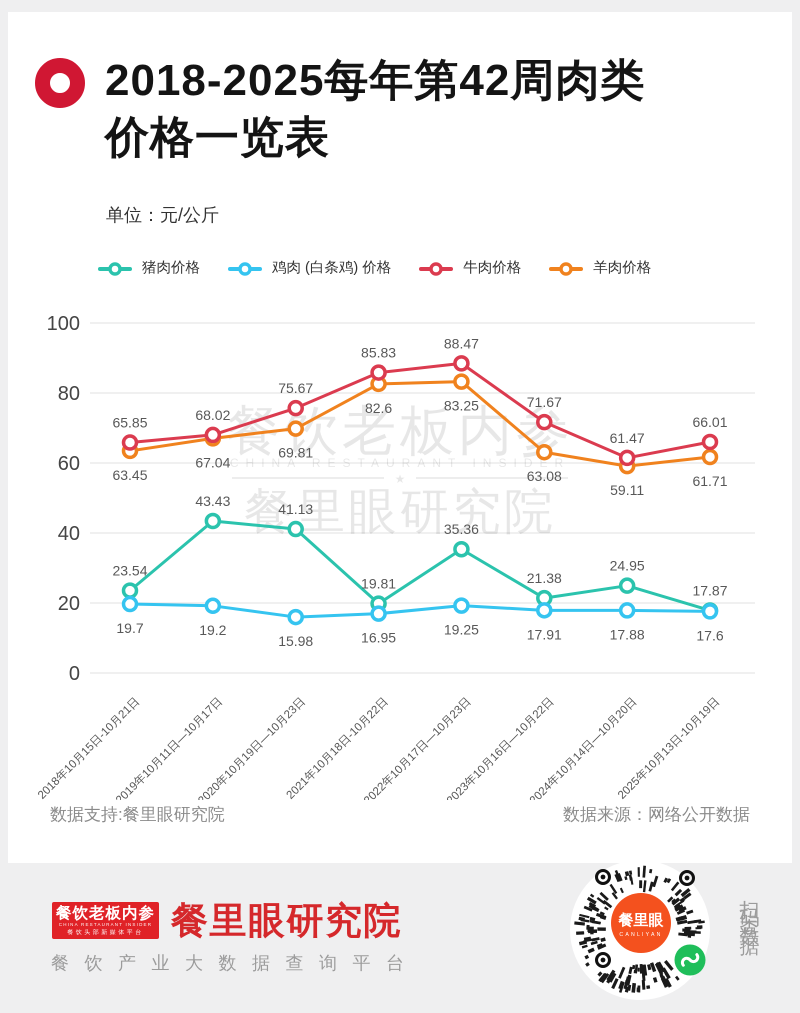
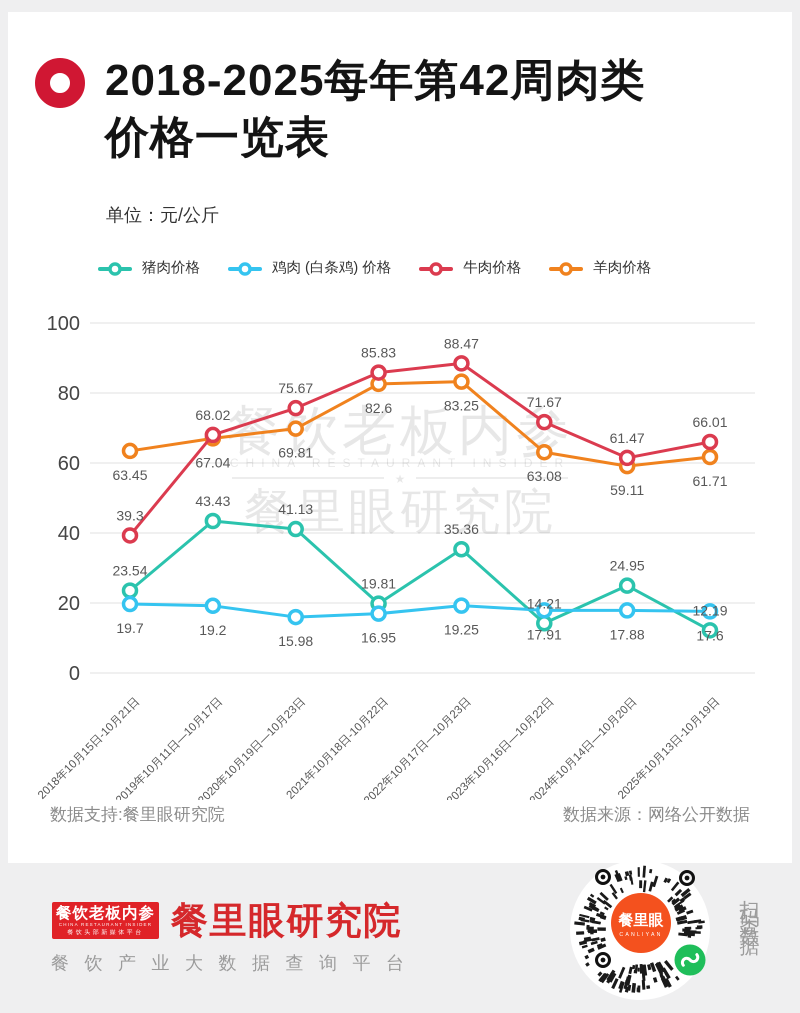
牛肉价格/2018年10月15日-10月21日: 65.85 -> 39.3
猪肉价格/2023年10月16日—10月22日: 21.38 -> 14.21
猪肉价格/2025年10月13日-10月19日: 17.87 -> 12.19
